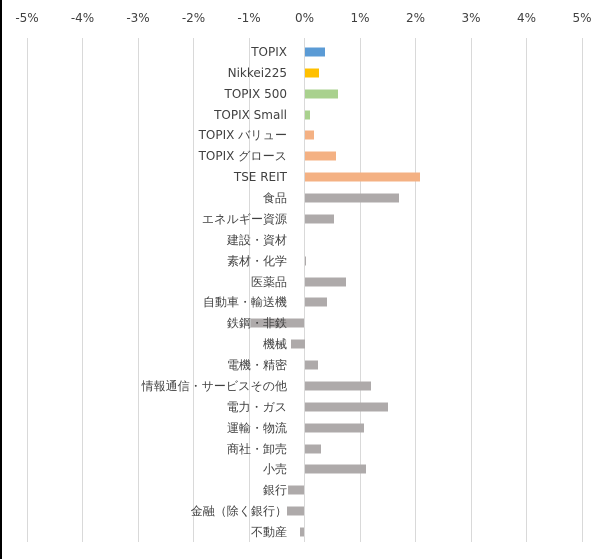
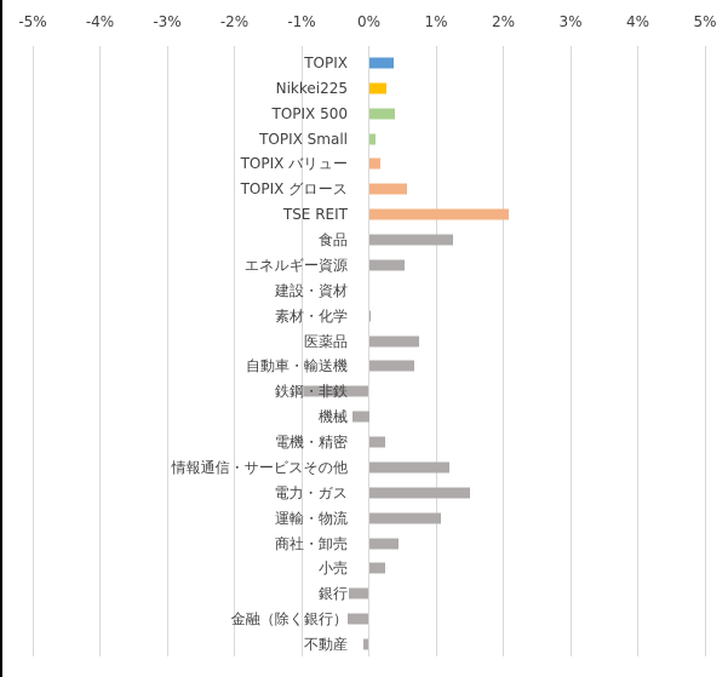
TOPIX 500: 0.6% -> 0.4%
食品: 1.7% -> 1.3%
自動車・輸送機: 0.4% -> 0.7%
商社・卸売: 0.3% -> 0.5%
小売: 1.1% -> 0.2%
